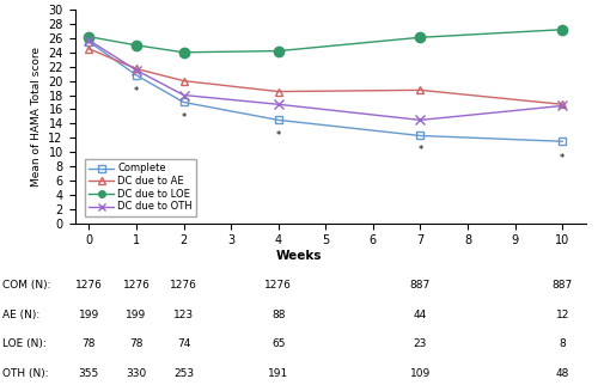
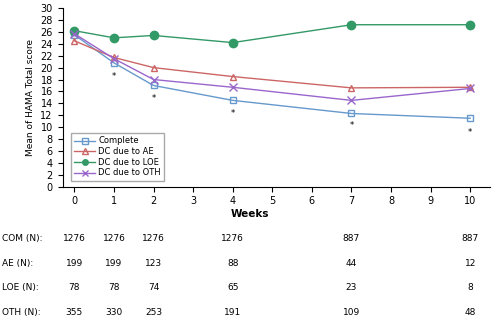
DC due to LOE/2: 24.0 -> 25.4
DC due to AE/7: 18.7 -> 16.6
DC due to LOE/7: 26.1 -> 27.2
